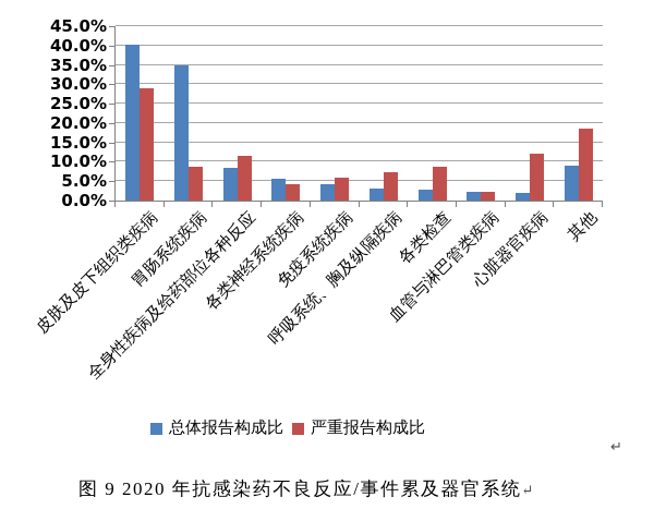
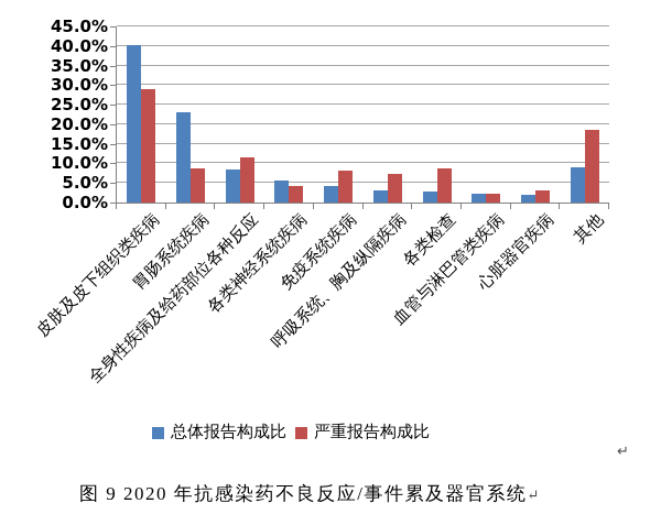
总体报告构成比/胃肠系统疾病: 35% -> 23%
严重报告构成比/免疫系统疾病: 6% -> 8%
严重报告构成比/心脏器官疾病: 12% -> 3%
